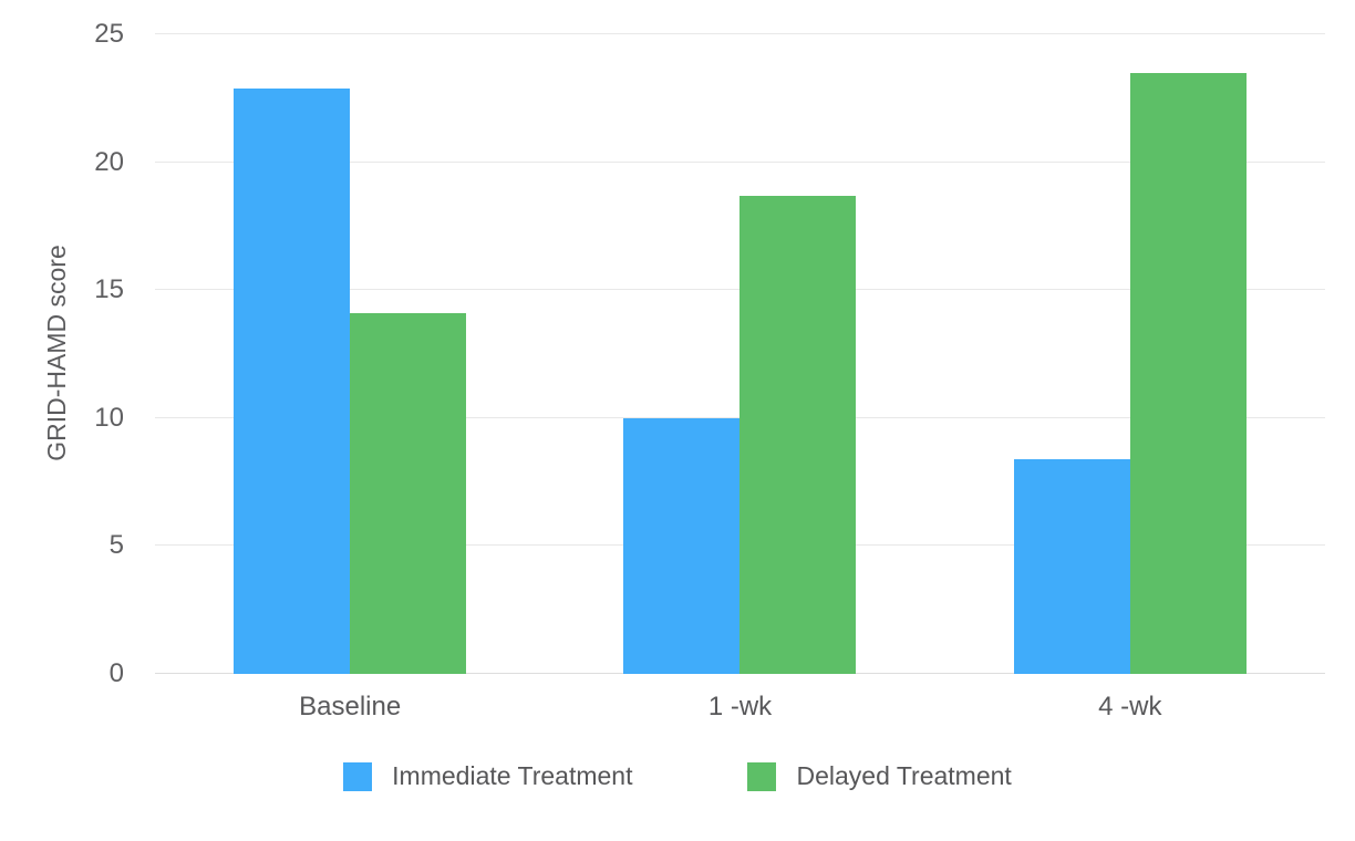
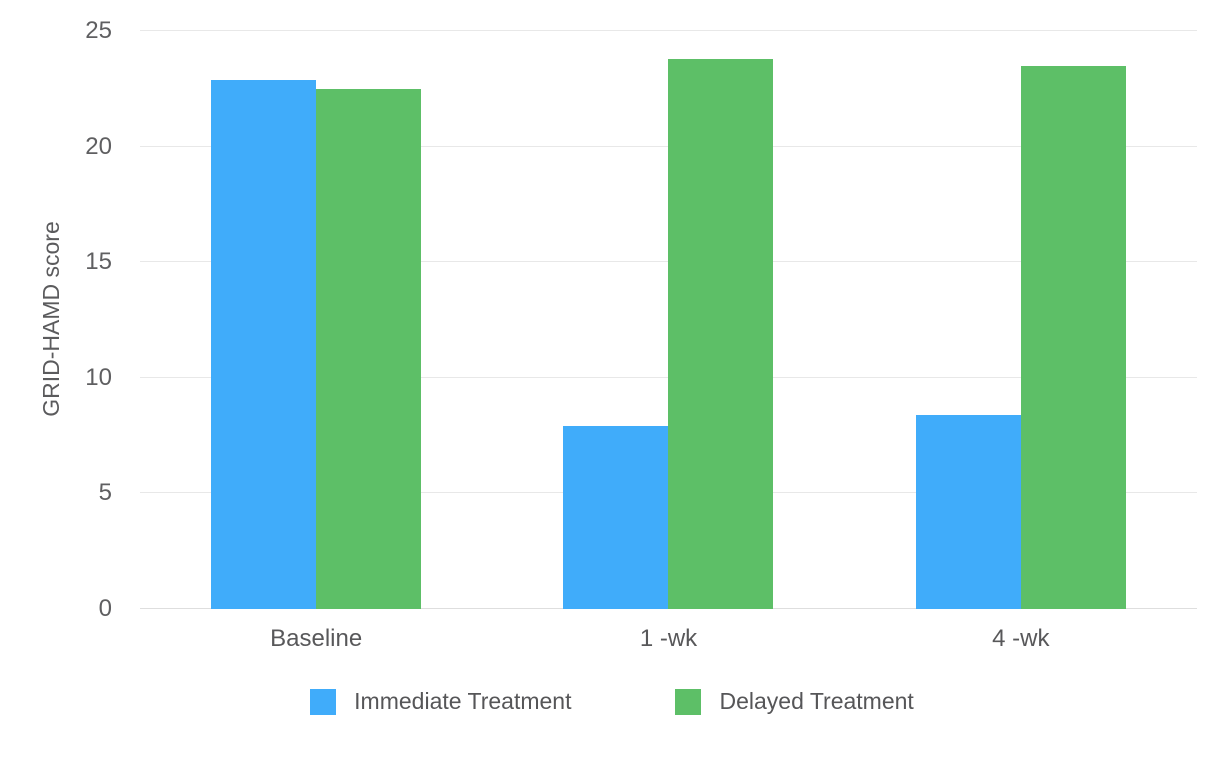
Delayed Treatment/Baseline: 14.1 -> 22.5
Immediate Treatment/1 -wk: 10.0 -> 7.9
Delayed Treatment/1 -wk: 18.7 -> 23.8
